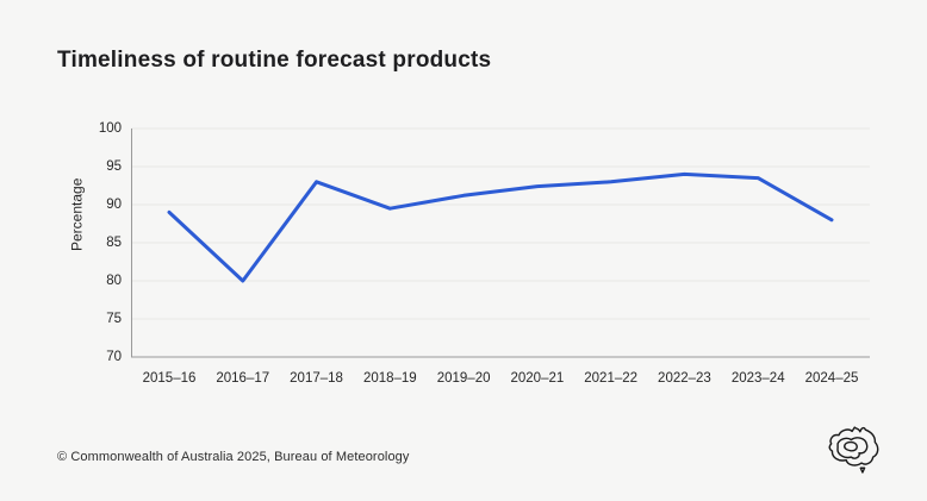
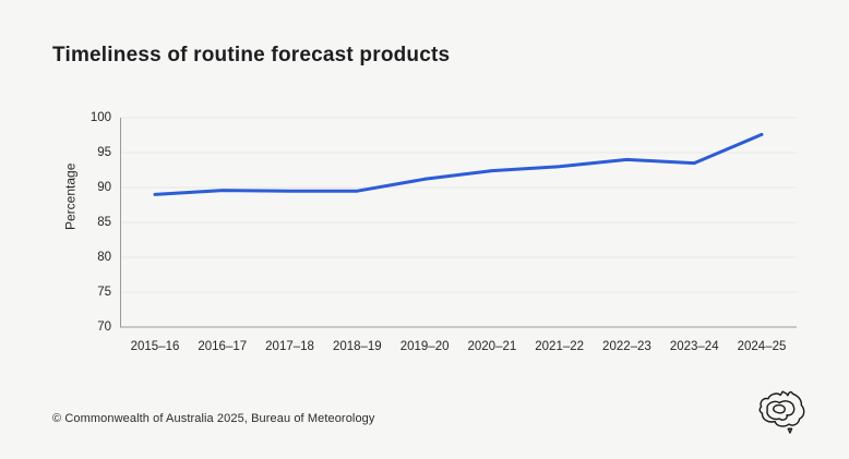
2016–17: 80 -> 90
2017–18: 93 -> 90
2024–25: 88 -> 98
